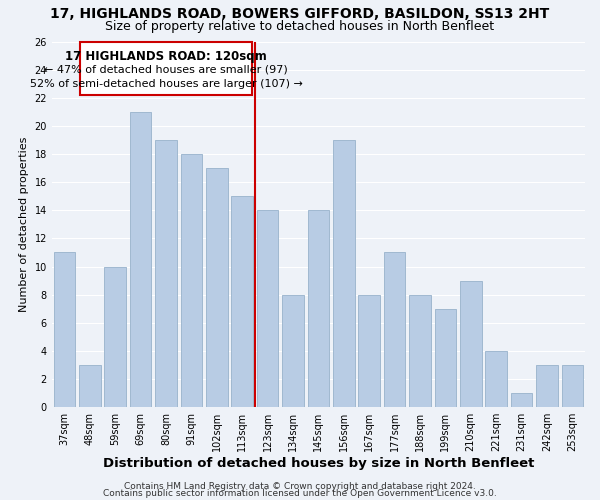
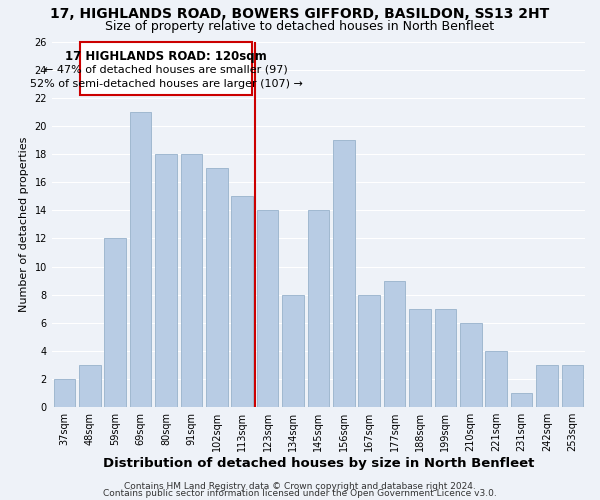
37sqm: 11 -> 2
59sqm: 10 -> 12
80sqm: 19 -> 18
177sqm: 11 -> 9
188sqm: 8 -> 7
210sqm: 9 -> 6
